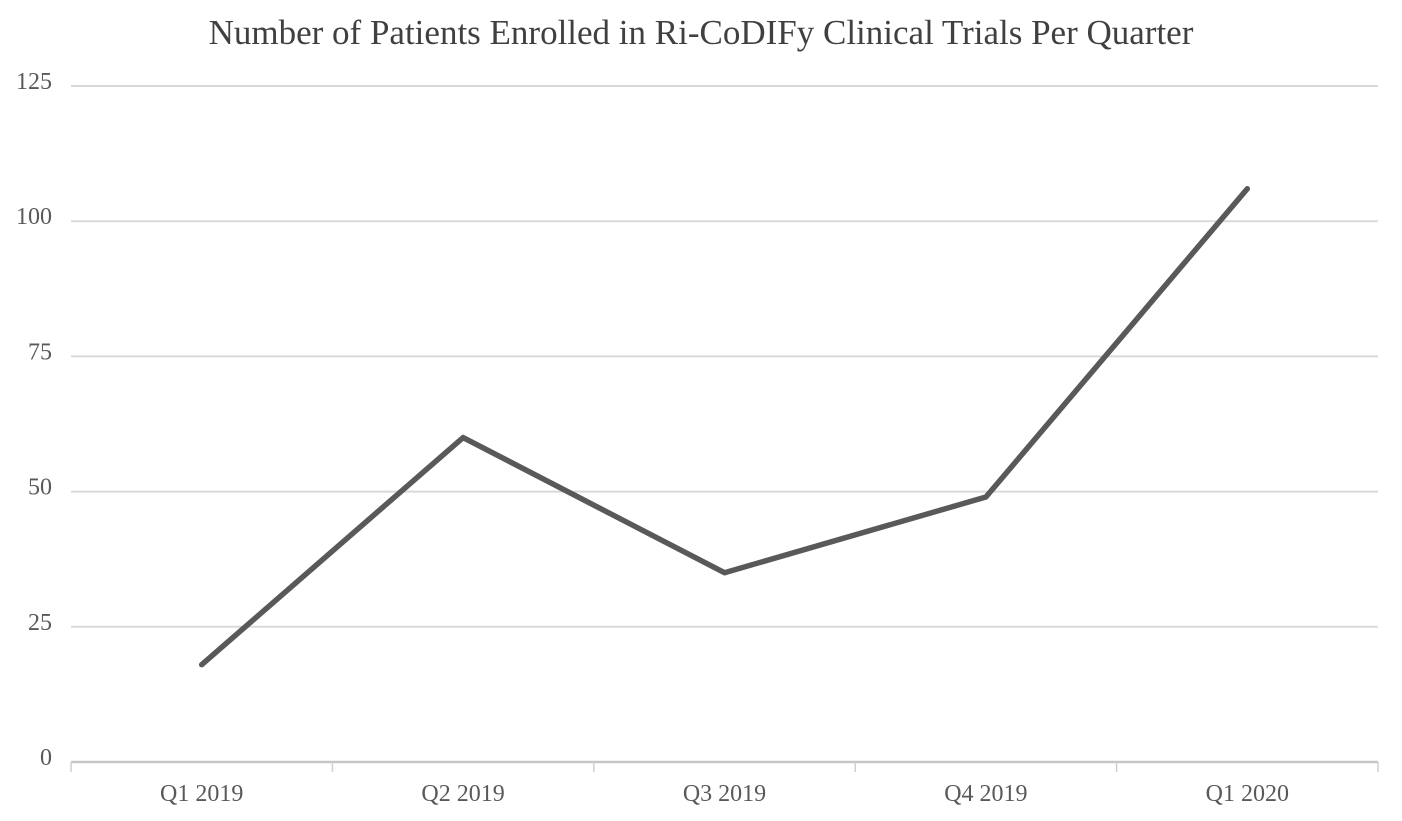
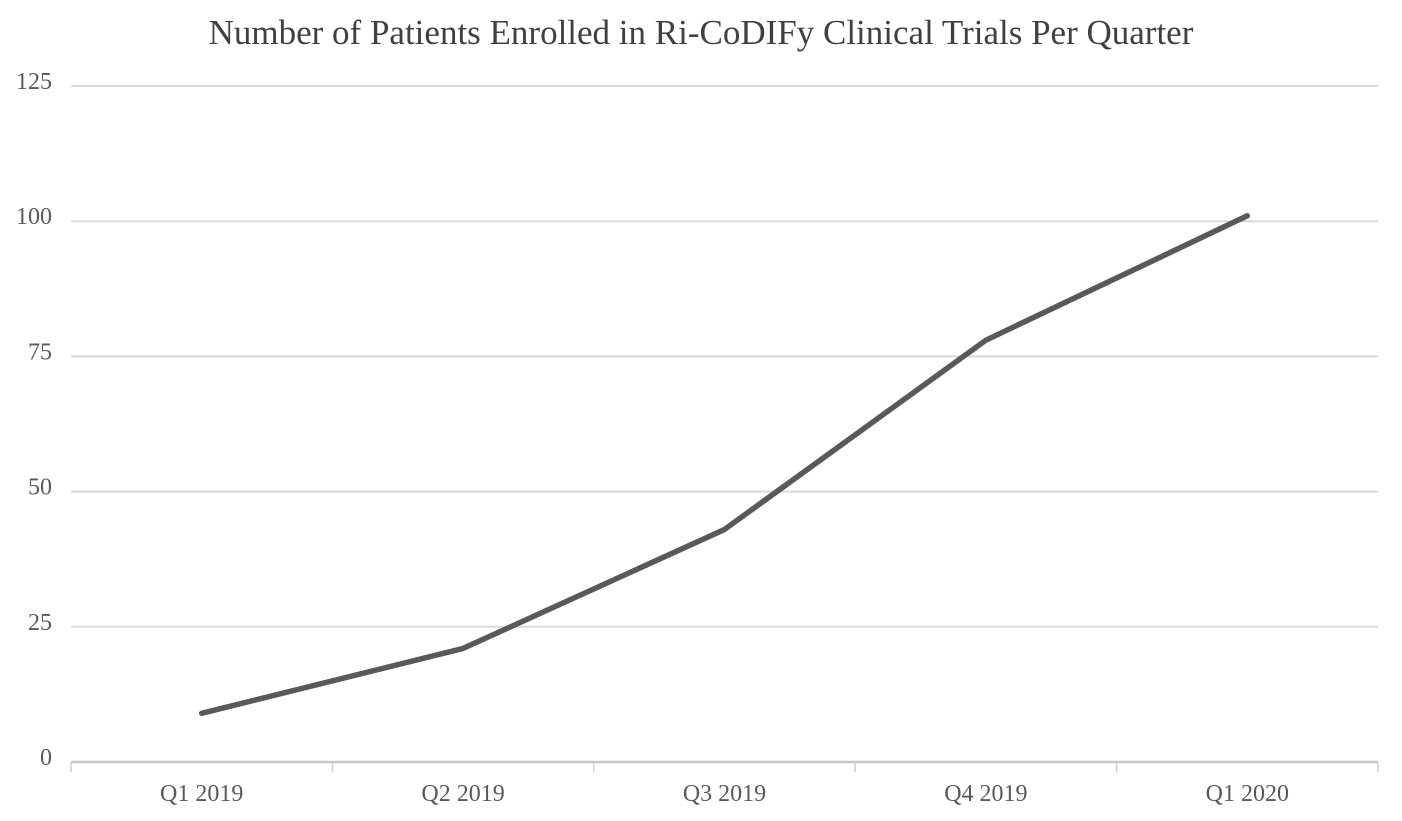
Q1 2019: 18 -> 9
Q2 2019: 60 -> 21
Q3 2019: 35 -> 43
Q4 2019: 49 -> 78
Q1 2020: 106 -> 101
